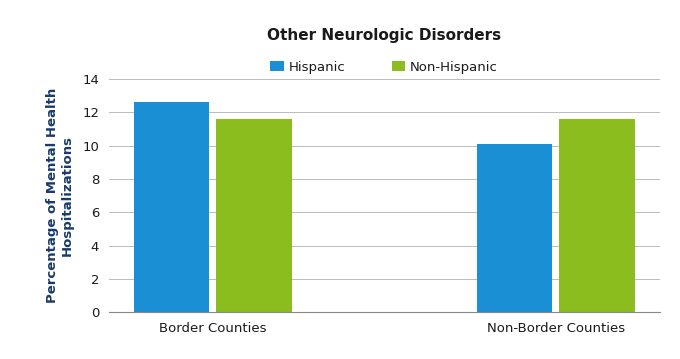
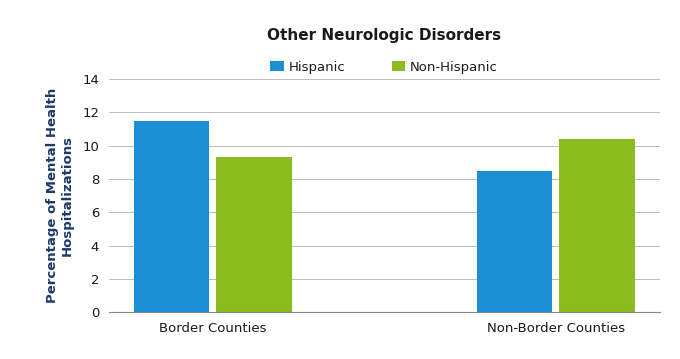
Hispanic/Border Counties: 12.6 -> 11.5
Non-Hispanic/Border Counties: 11.6 -> 9.3
Hispanic/Non-Border Counties: 10.1 -> 8.5
Non-Hispanic/Non-Border Counties: 11.6 -> 10.4
